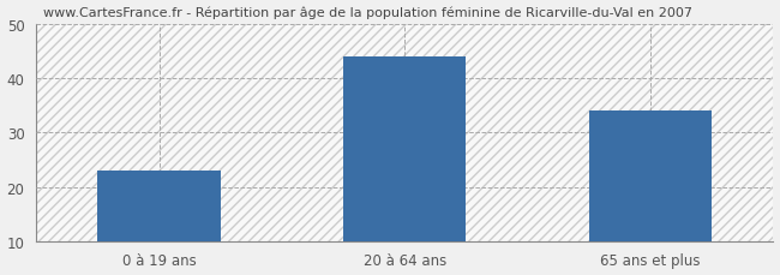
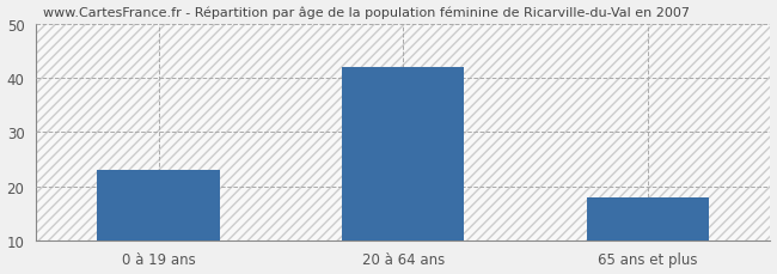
20 à 64 ans: 44 -> 42
65 ans et plus: 34 -> 18
